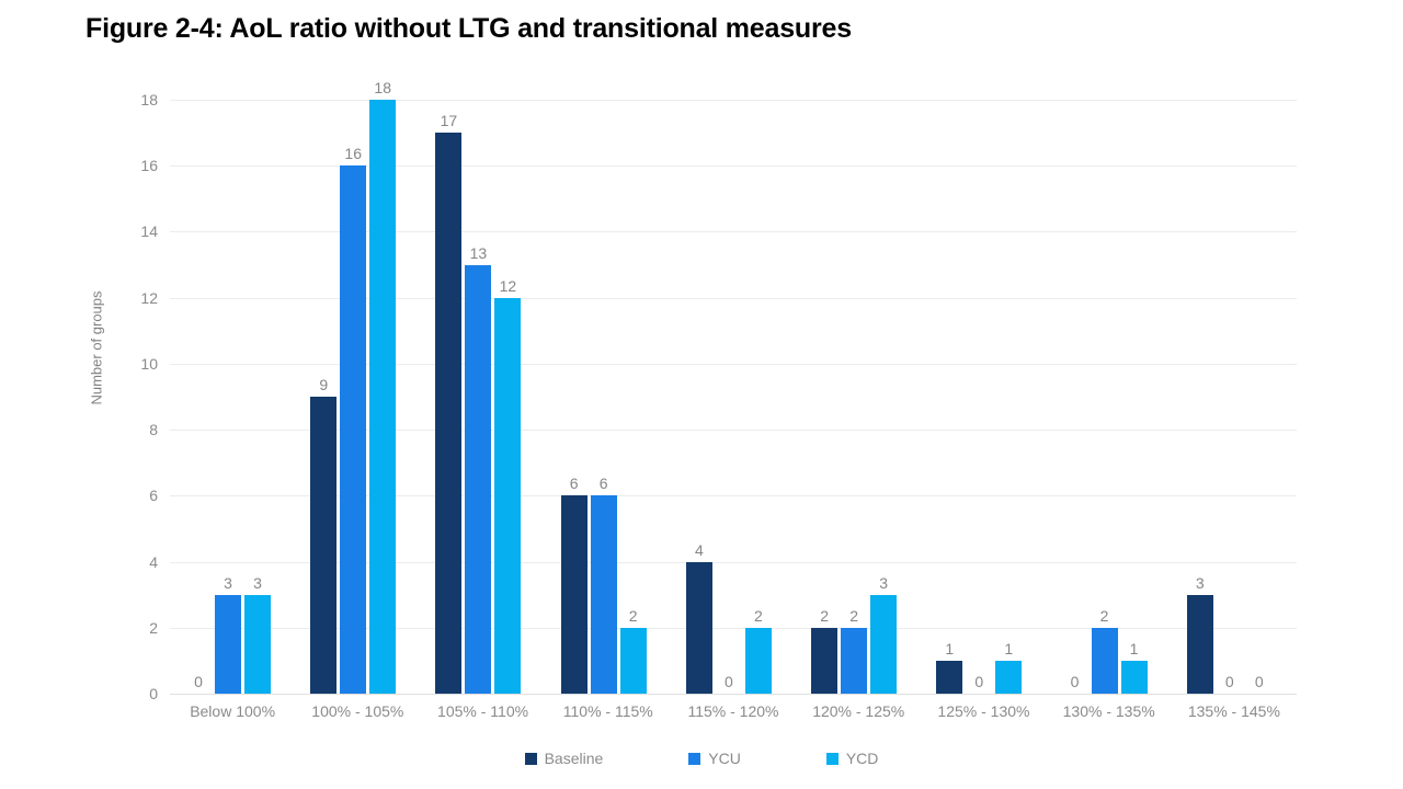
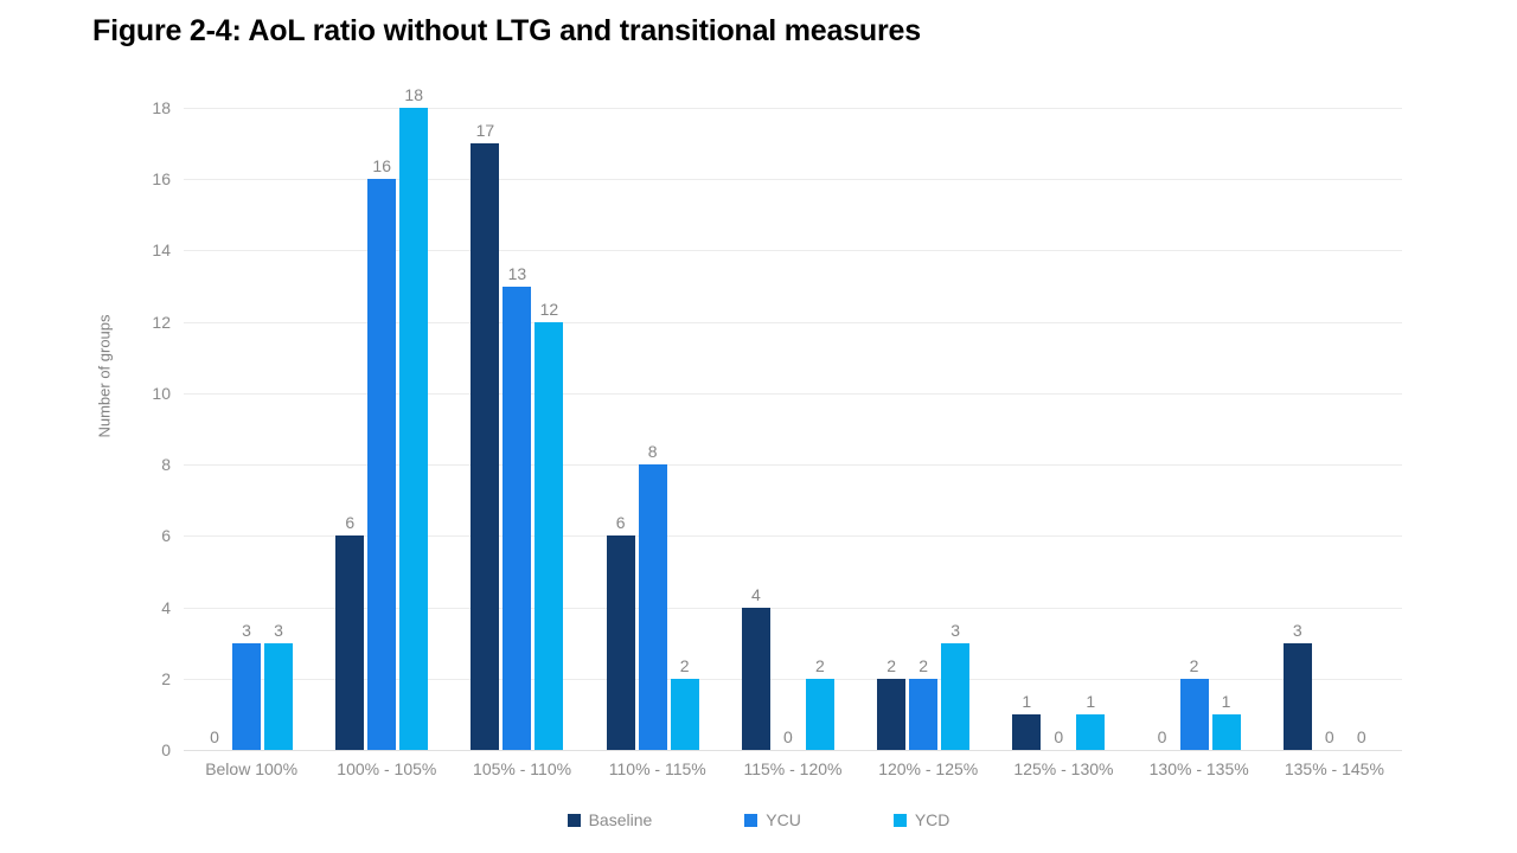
Baseline/100% - 105%: 9 -> 6
YCU/110% - 115%: 6 -> 8
